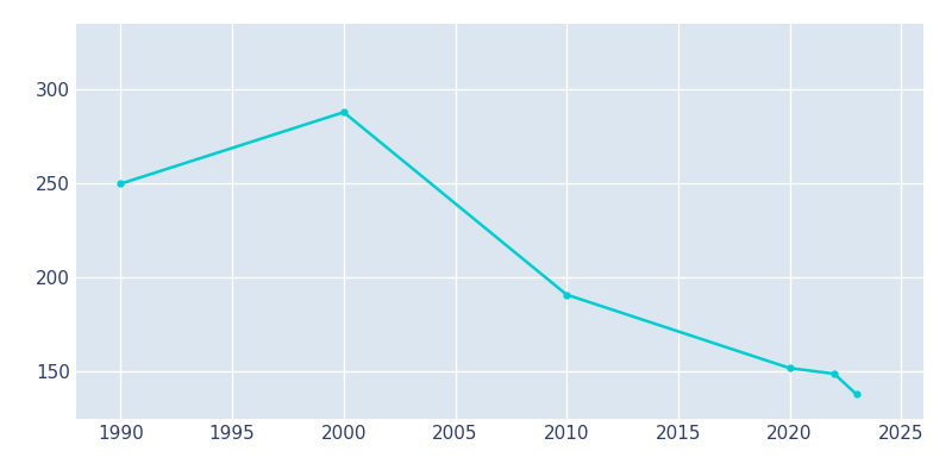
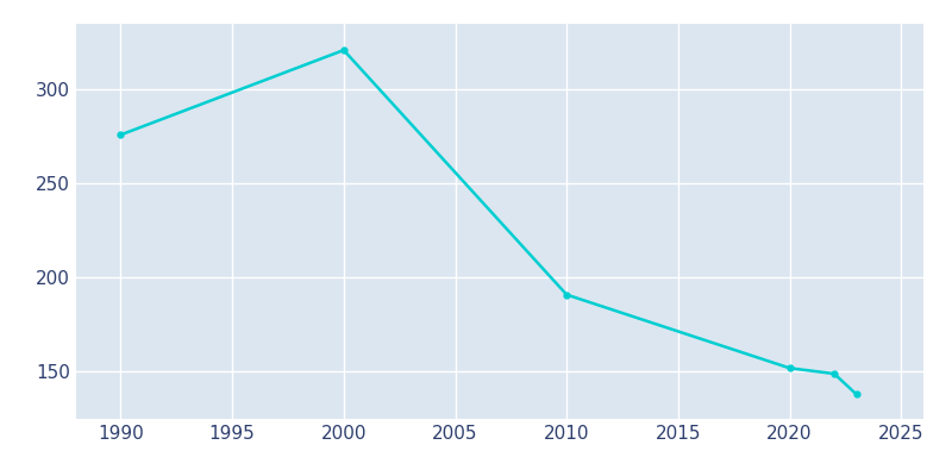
1990: 250 -> 276
2000: 288 -> 321
